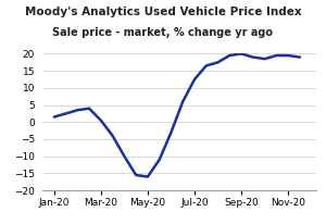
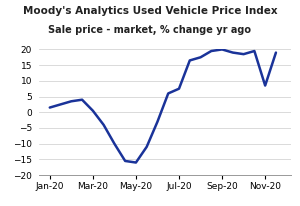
Jul-20: 12.5 -> 7.5
Nov-20: 19.5 -> 8.5
